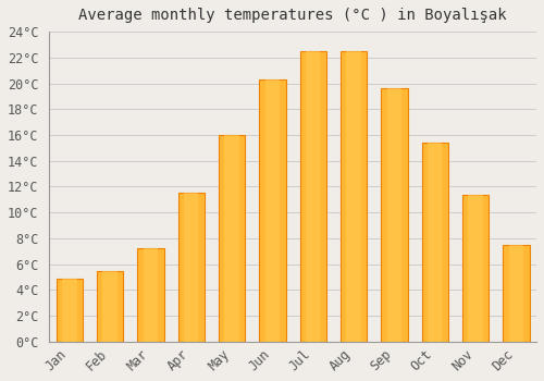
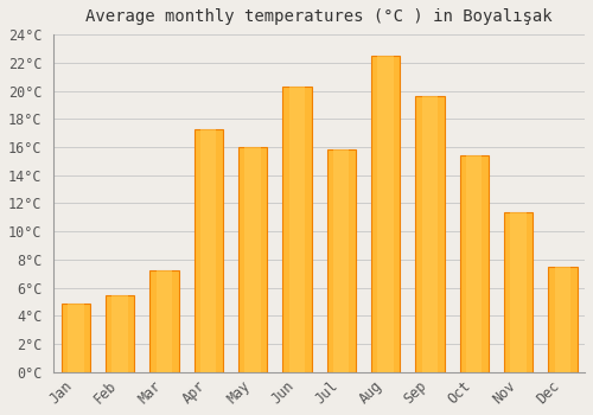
Apr: 11.5°C -> 17.3°C
Jul: 22.5°C -> 15.8°C
